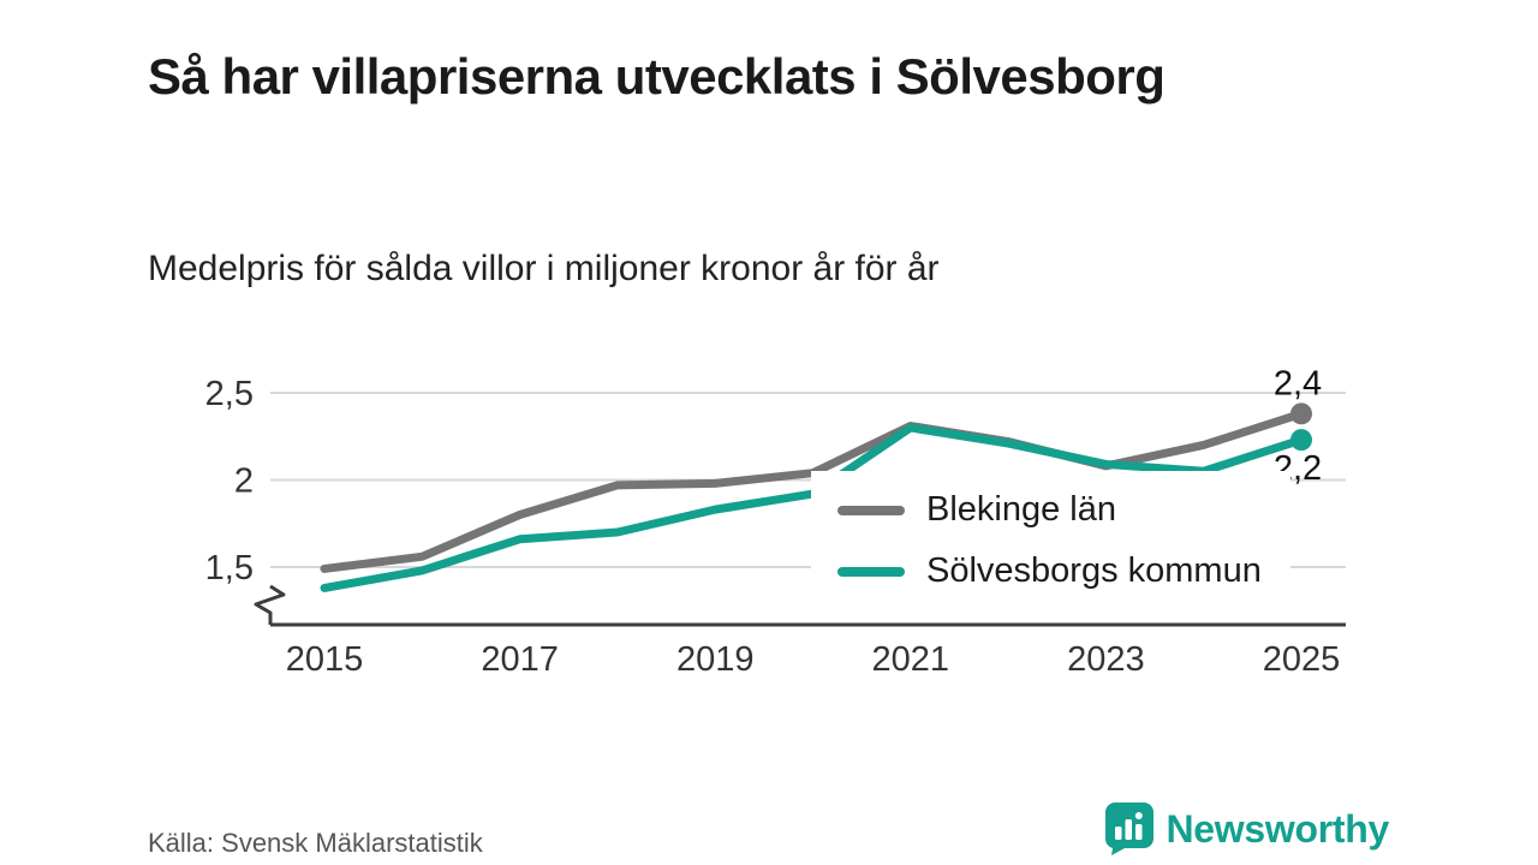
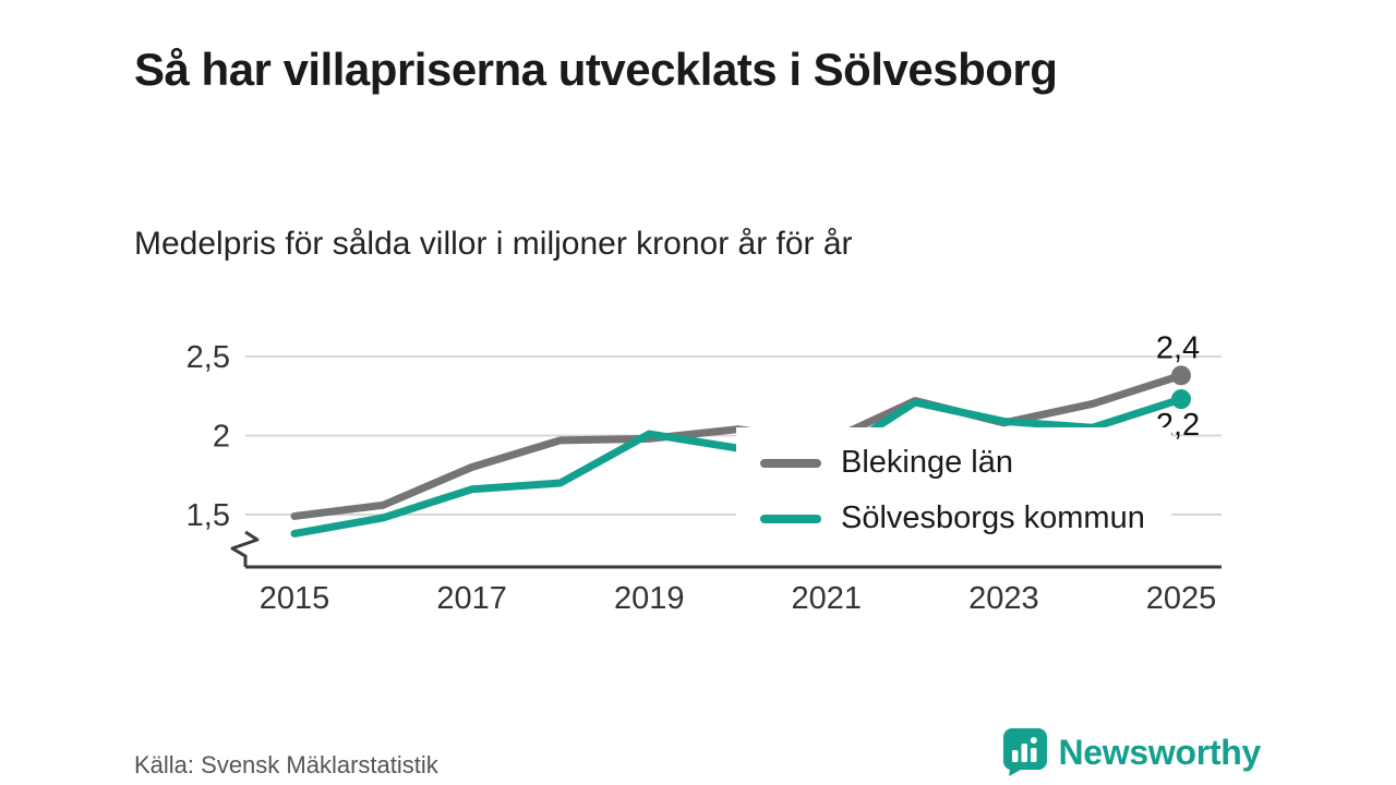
Sölvesborgs kommun/2019: 1,83 -> 2,01
Blekinge län/2021: 2,31 -> 1,96
Sölvesborgs kommun/2021: 2,30 -> 1,85
